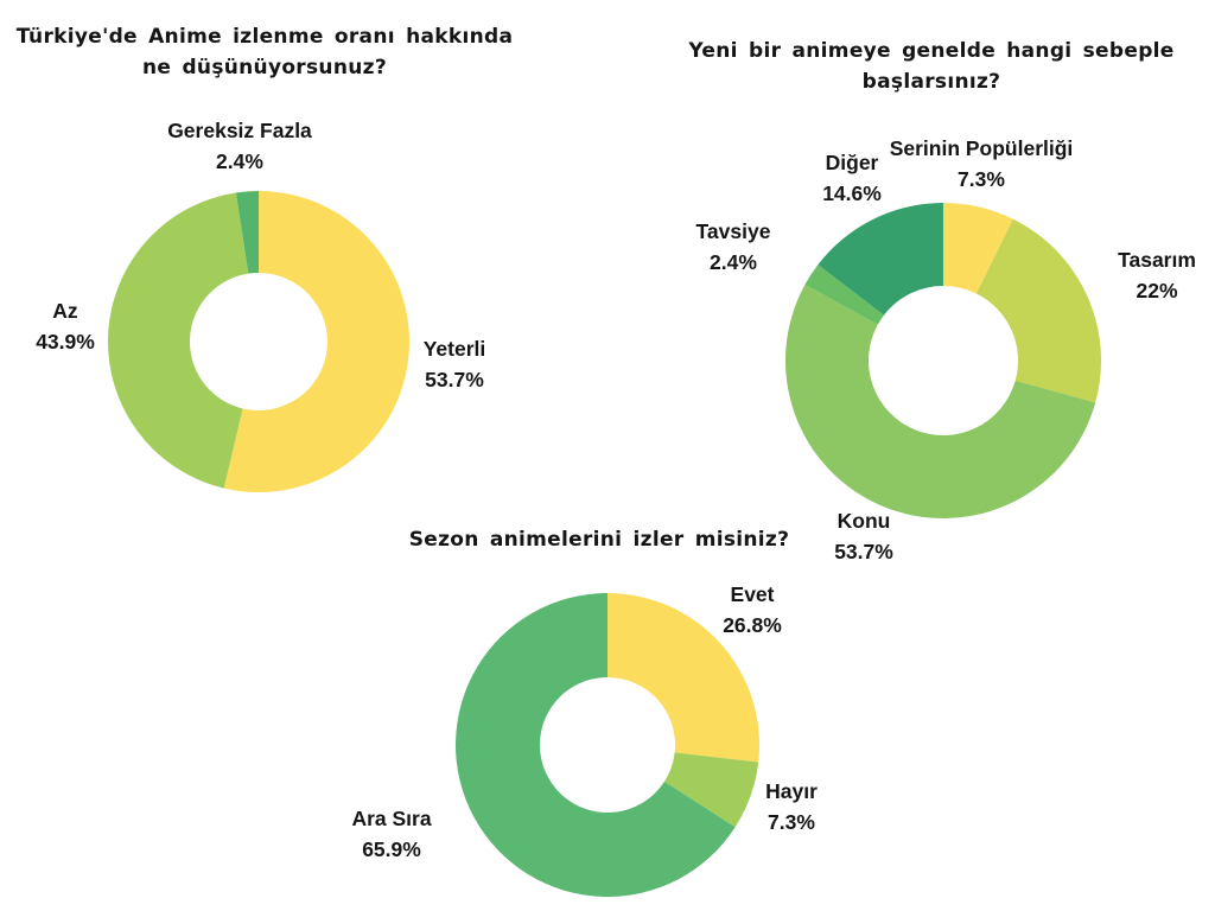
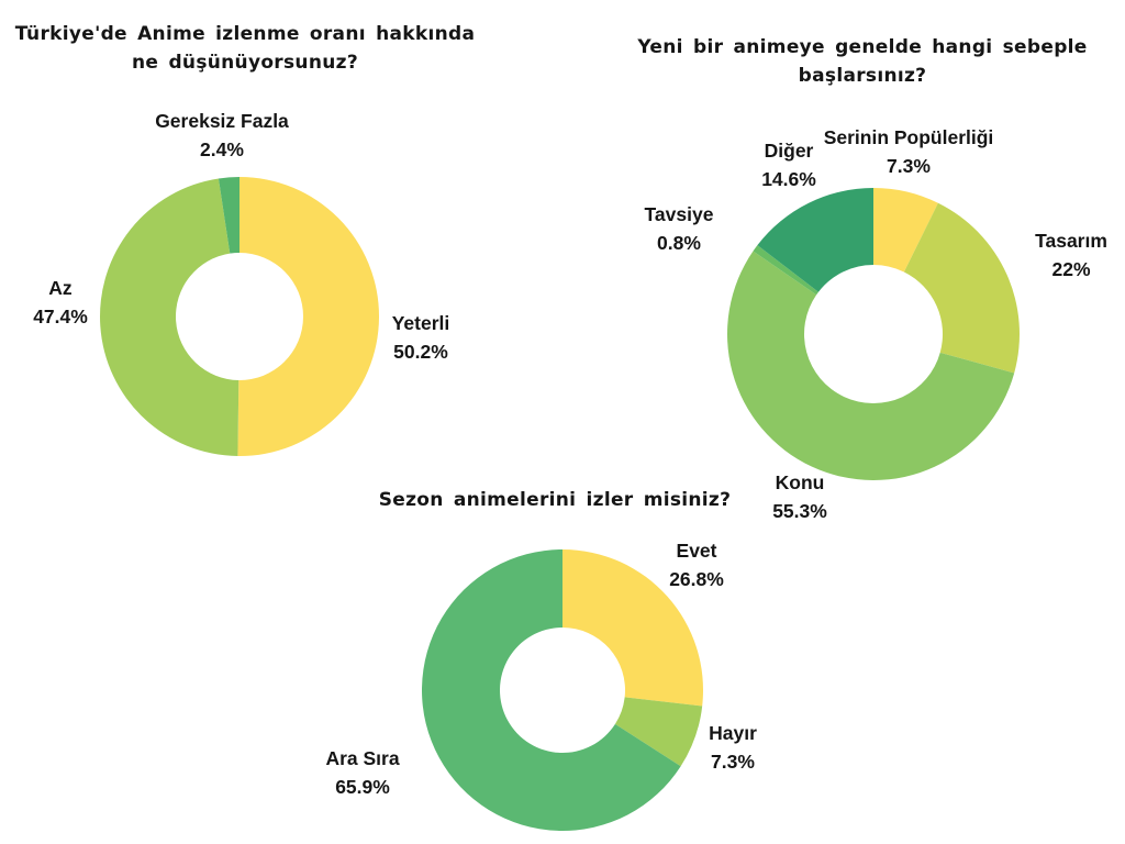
Türkiye'de Anime izlenme oranı hakkında ne düşünüyorsunuz?/Yeterli: 53.7% -> 50.2%
Türkiye'de Anime izlenme oranı hakkında ne düşünüyorsunuz?/Az: 43.9% -> 47.4%
Yeni bir animeye genelde hangi sebeple başlarsınız?/Konu: 53.7% -> 55.3%
Yeni bir animeye genelde hangi sebeple başlarsınız?/Tavsiye: 2.4% -> 0.8%
